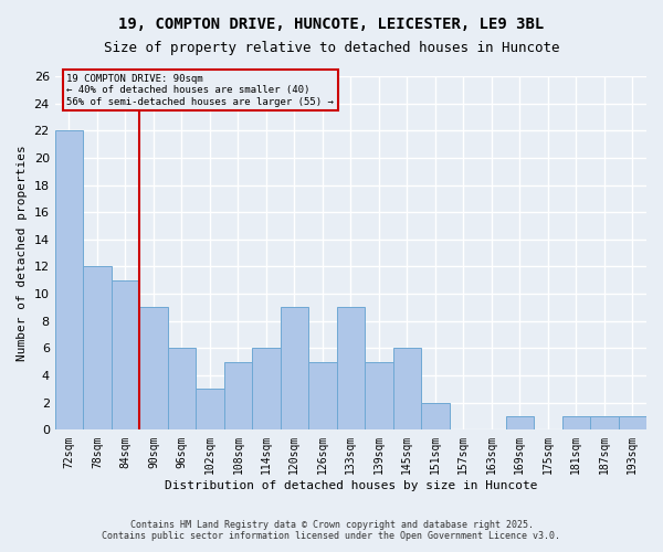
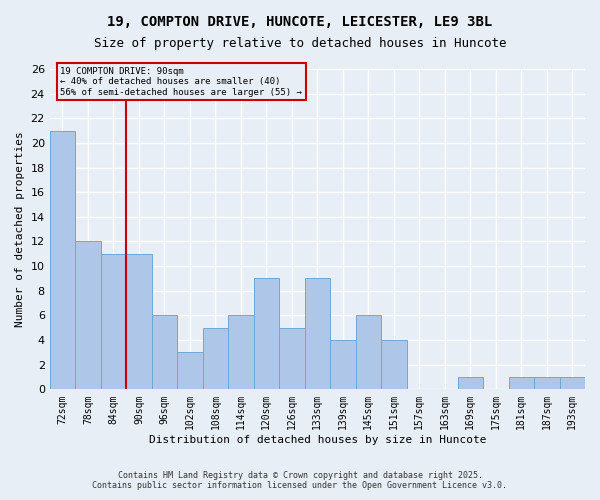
72sqm: 22 -> 21
90sqm: 9 -> 11
139sqm: 5 -> 4
151sqm: 2 -> 4
